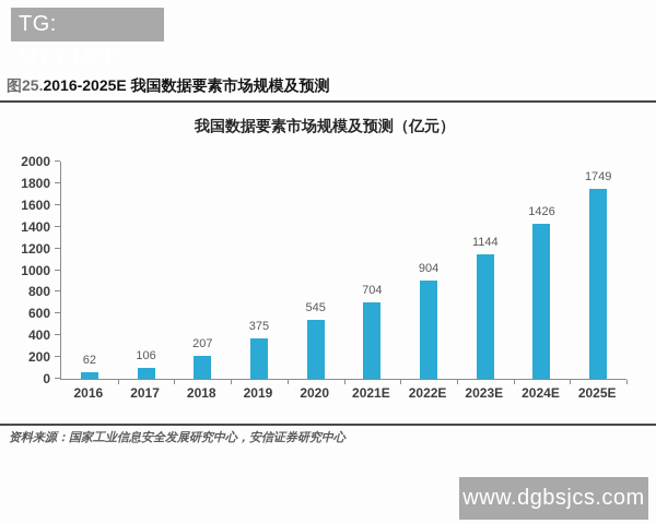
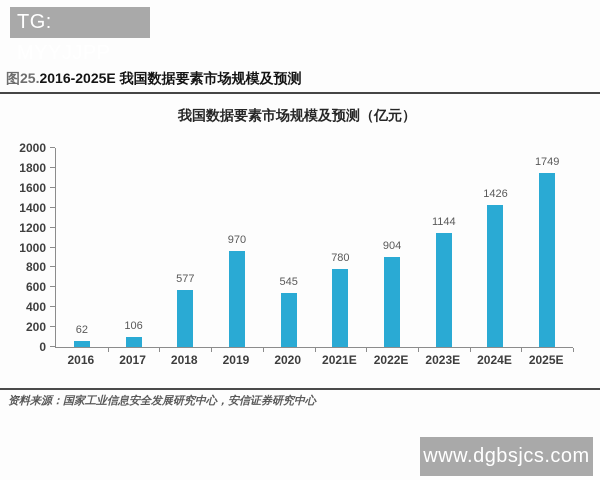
2018: 207 -> 577
2019: 375 -> 970
2021E: 704 -> 780
